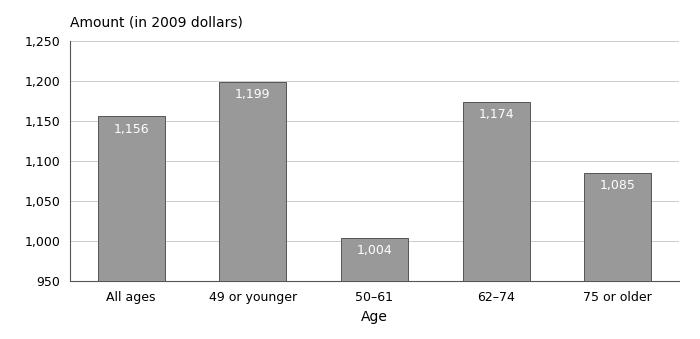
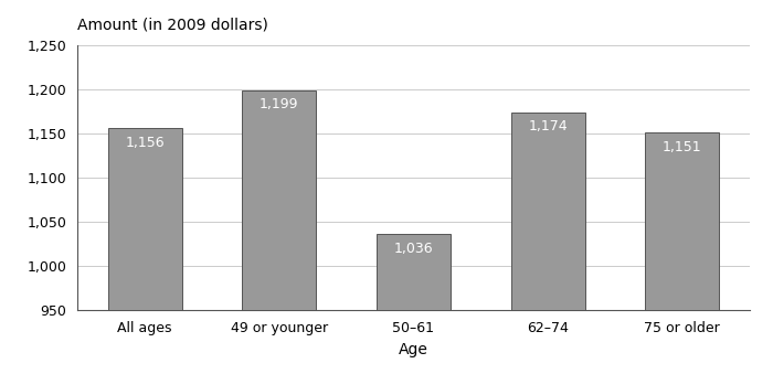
50–61: 1,004 -> 1,036
75 or older: 1,085 -> 1,151
